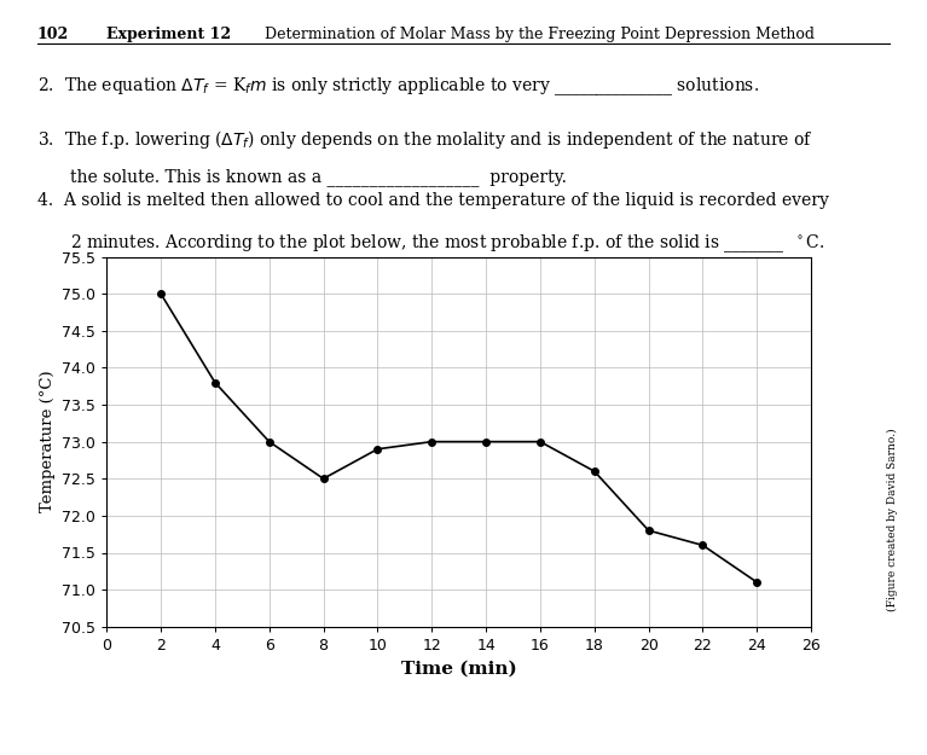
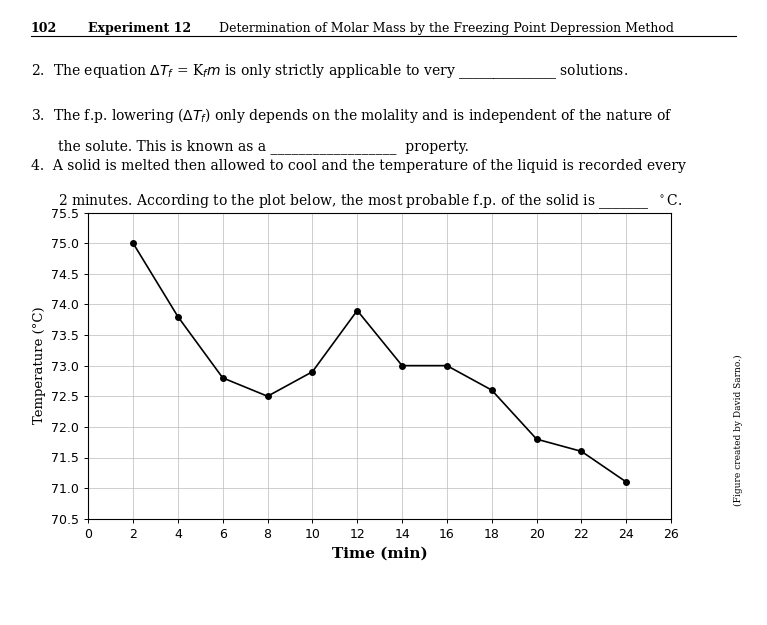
6: 73.0 -> 72.8
12: 73.0 -> 73.9
